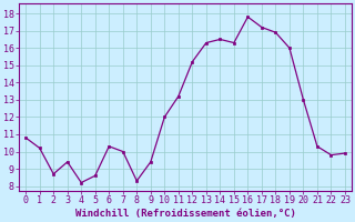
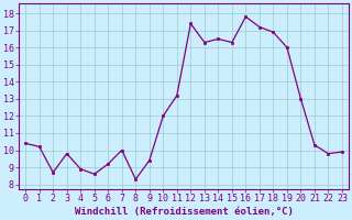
0: 10.8 -> 10.4
3: 9.4 -> 9.8
4: 8.2 -> 8.9
6: 10.3 -> 9.2
12: 15.2 -> 17.4
